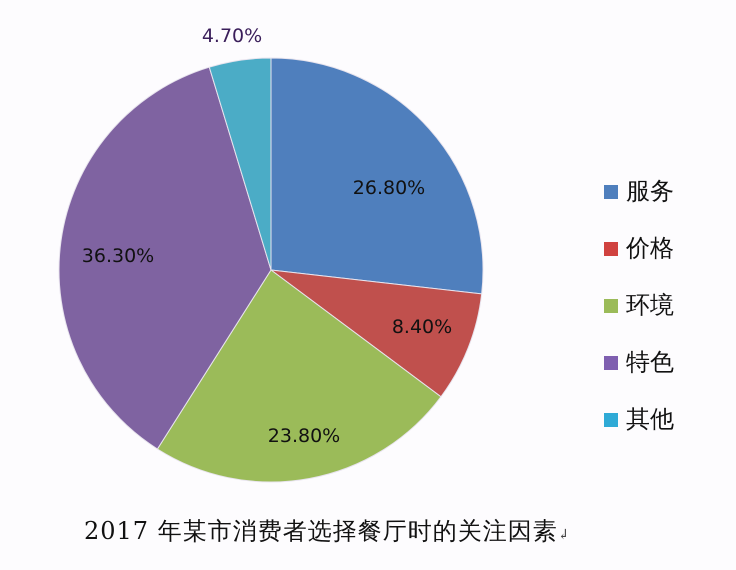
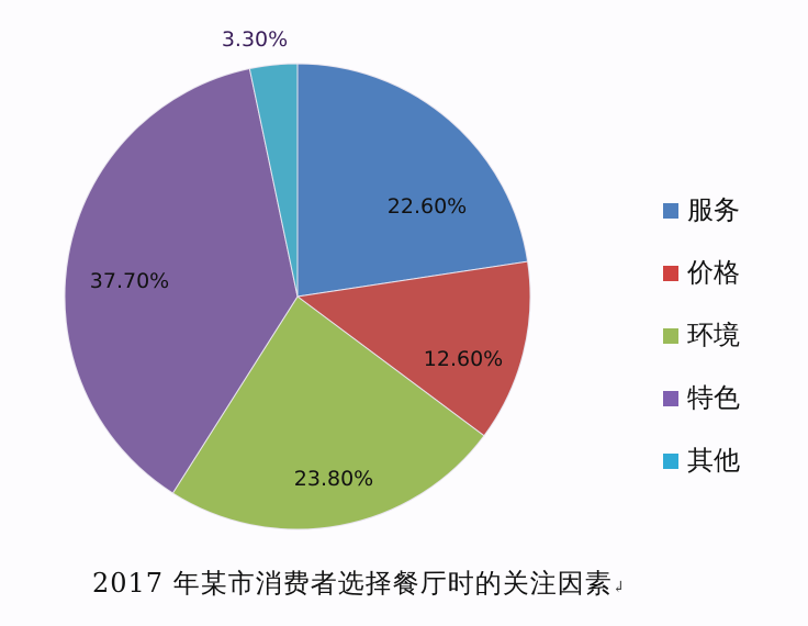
服务: 26.80% -> 22.60%
价格: 8.40% -> 12.60%
特色: 36.30% -> 37.70%
其他: 4.70% -> 3.30%
